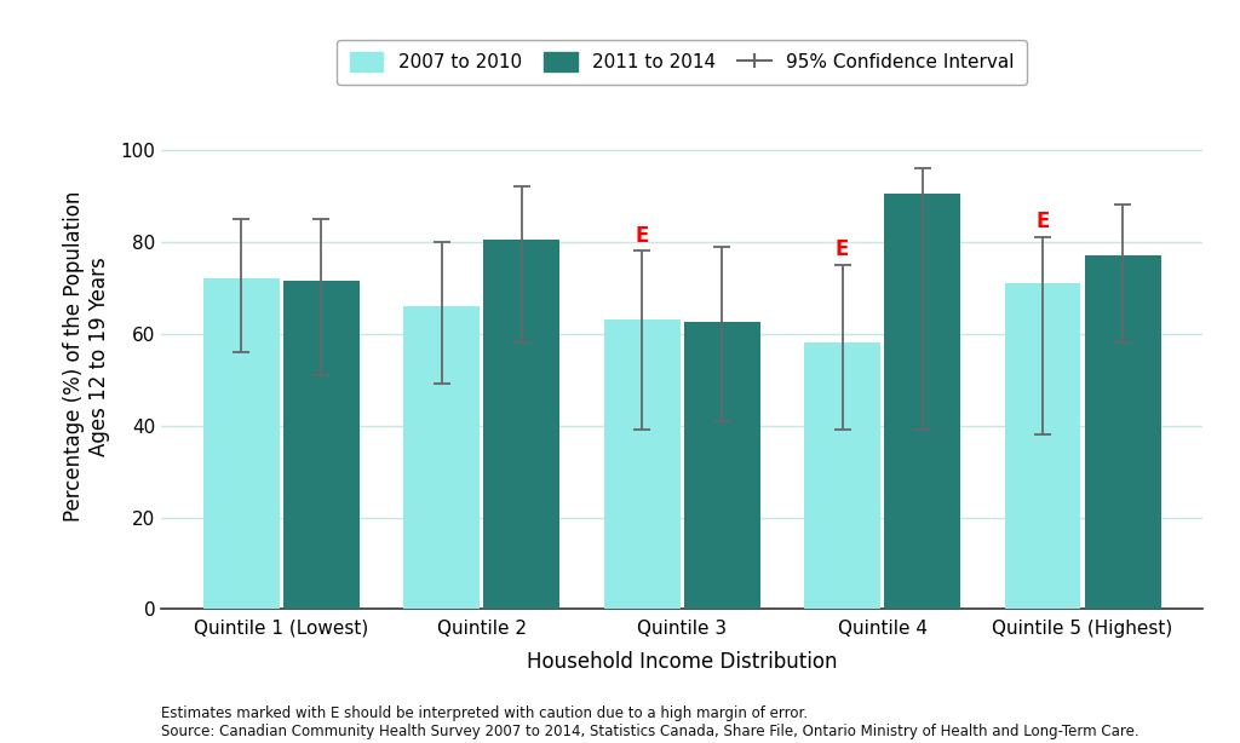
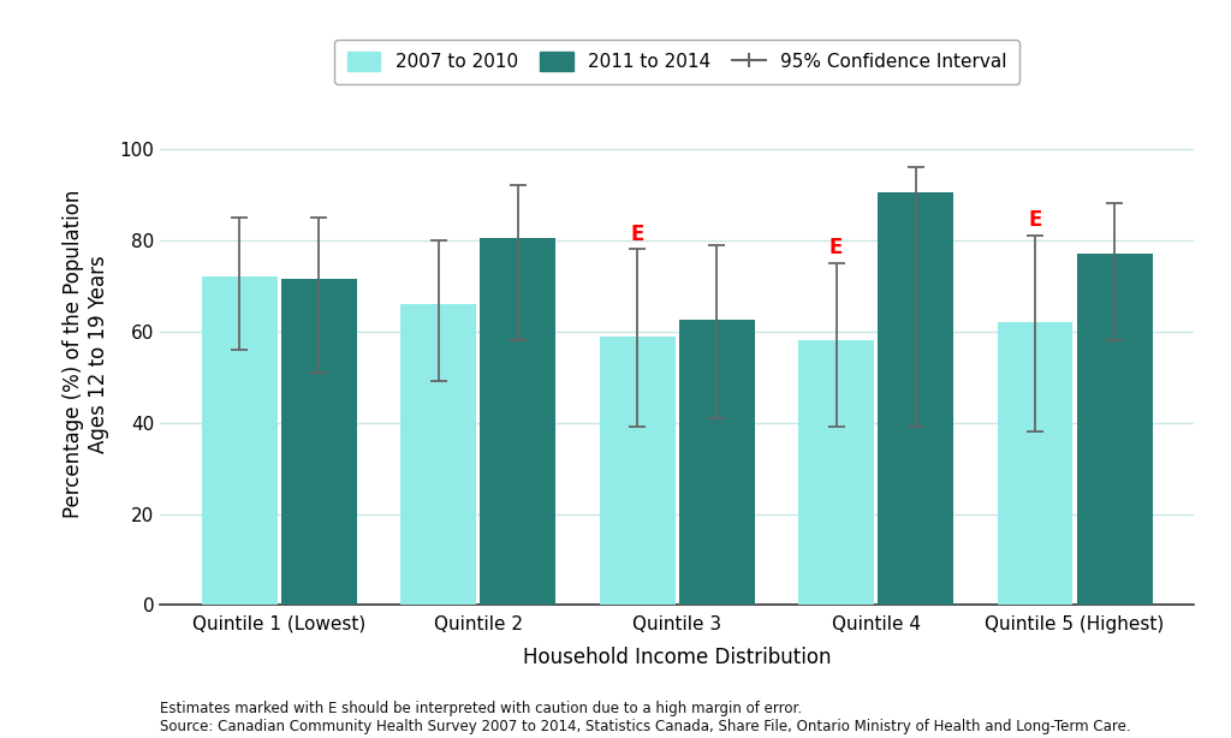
2007 to 2010/Quintile 3: 63 -> 59
2007 to 2010/Quintile 5 (Highest): 71 -> 62
